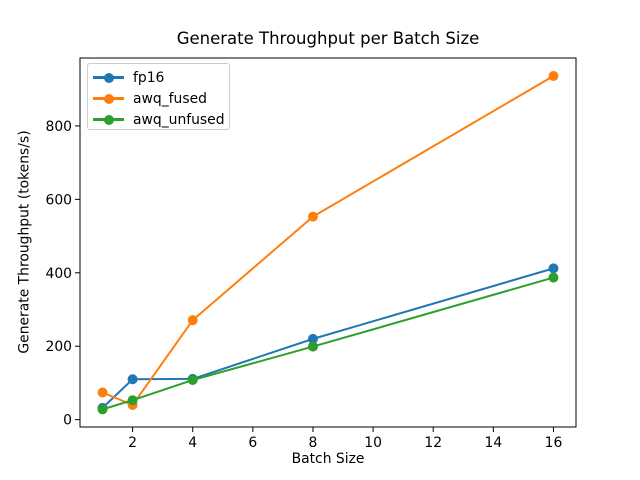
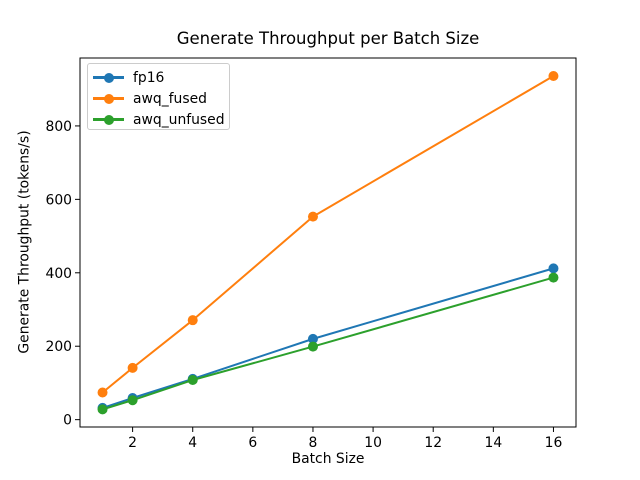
fp16/2: 110 -> 60
awq_fused/2: 40 -> 140
